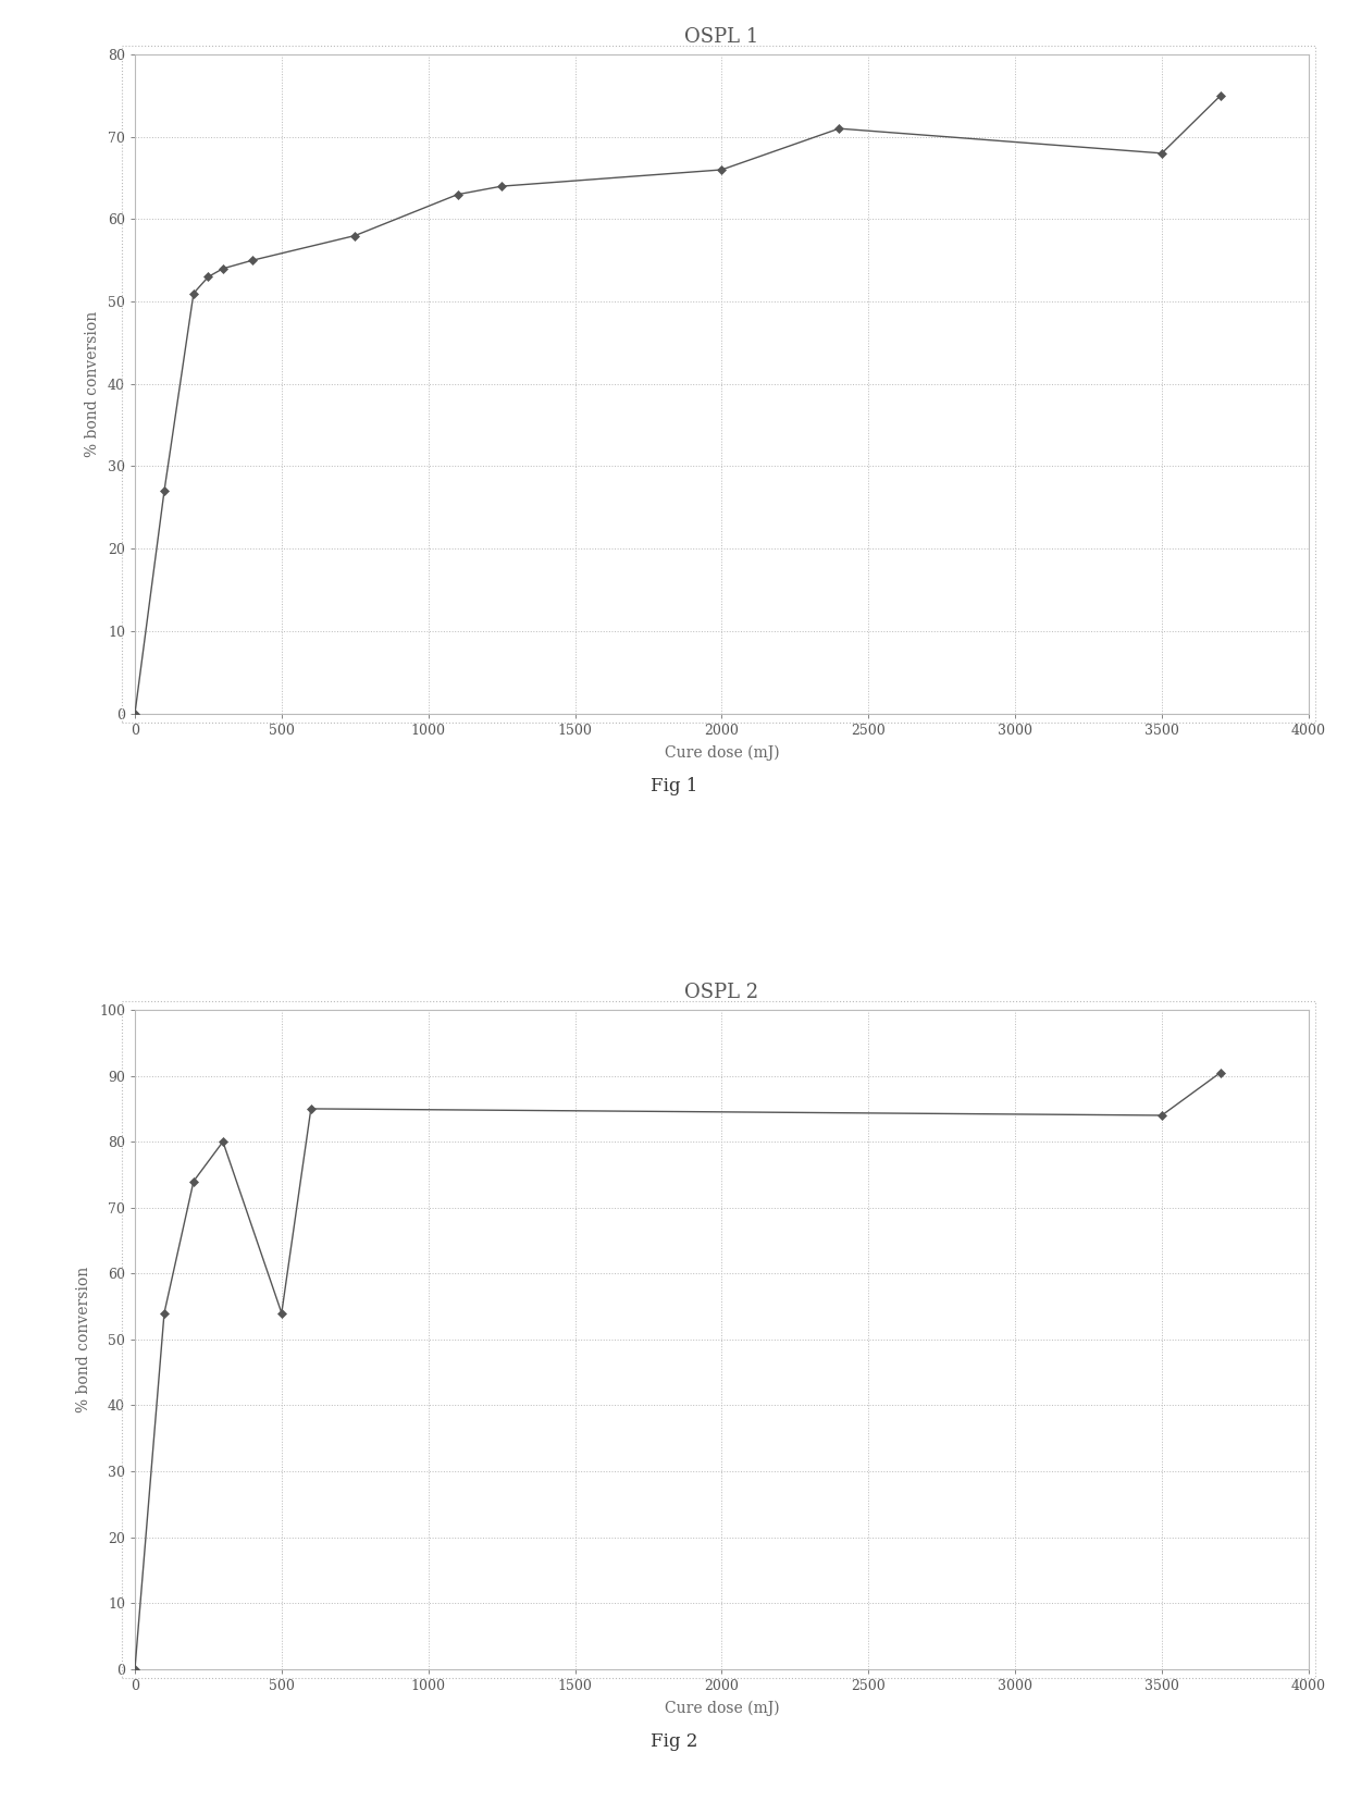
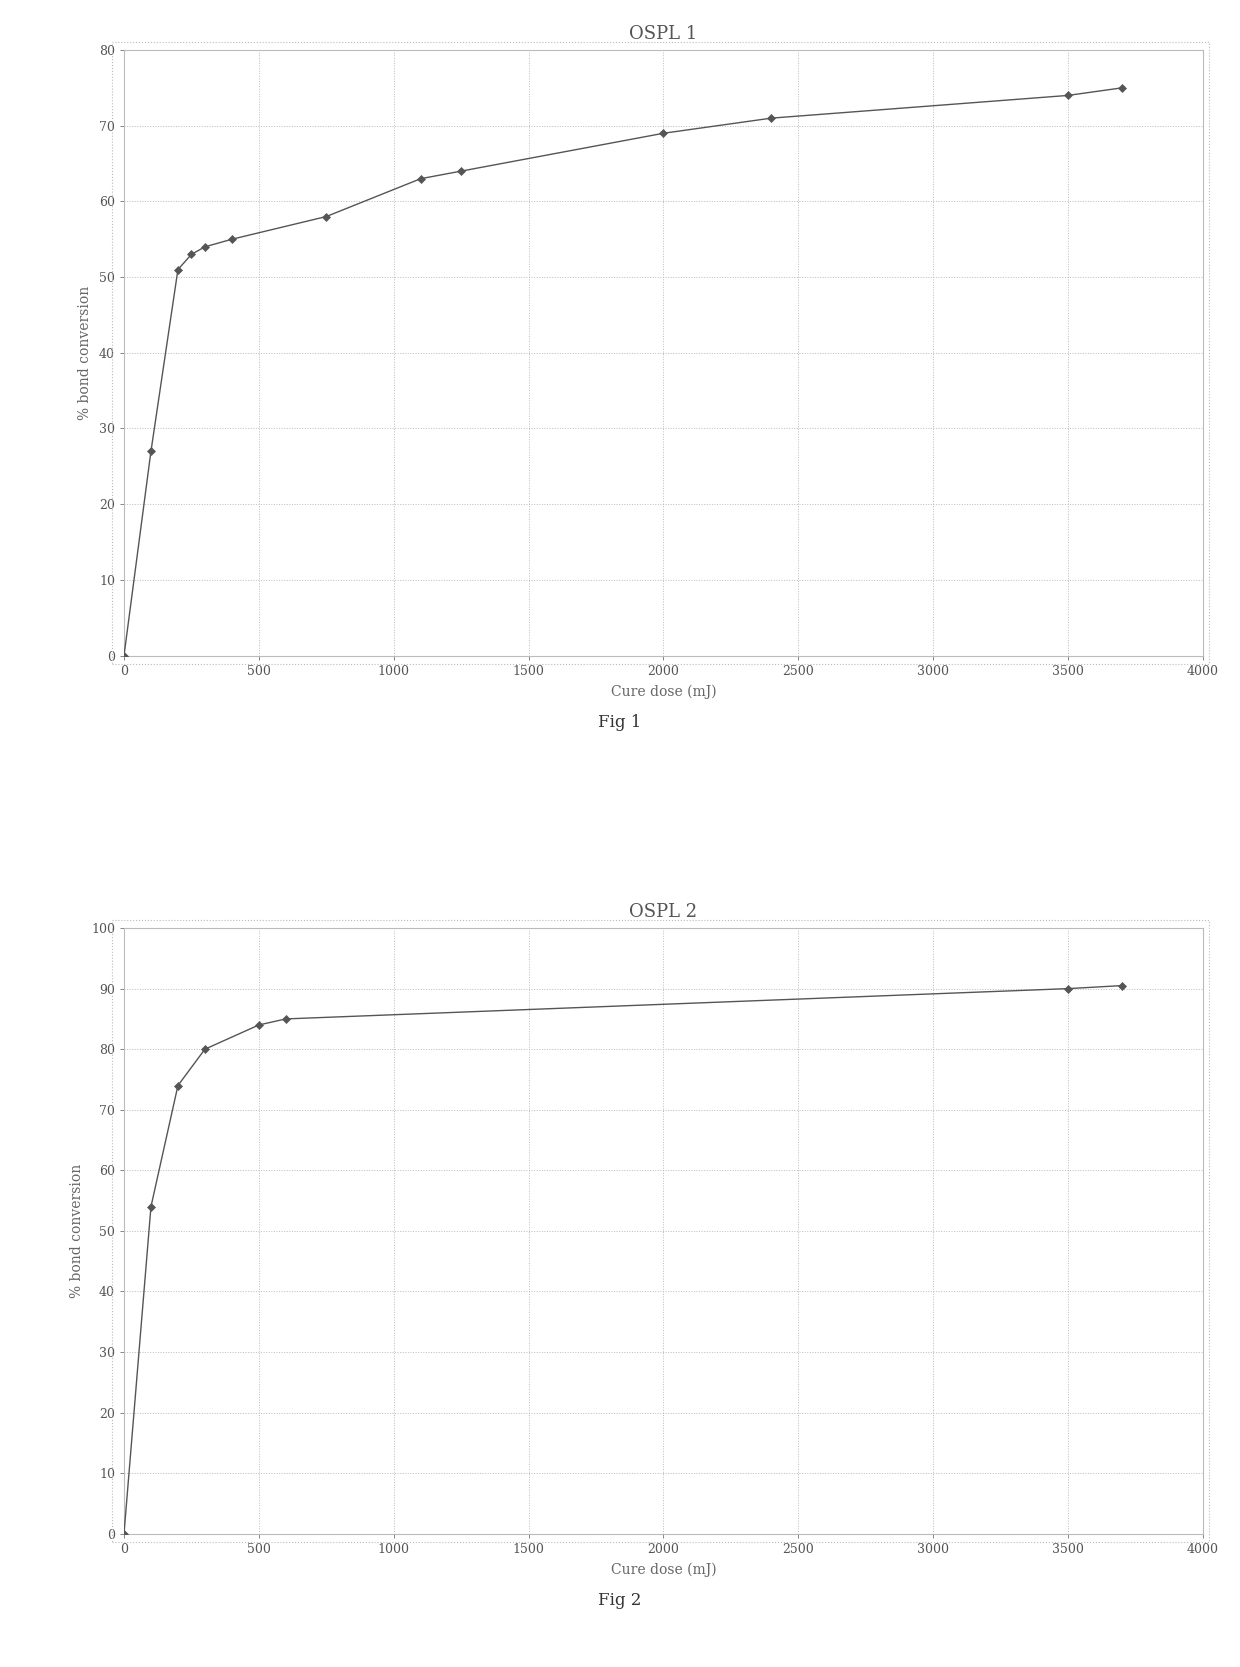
OSPL 1/2000: 66 -> 69
OSPL 1/3500: 68 -> 74
OSPL 2/500: 54.0 -> 84.0
OSPL 2/3500: 84.0 -> 90.0
